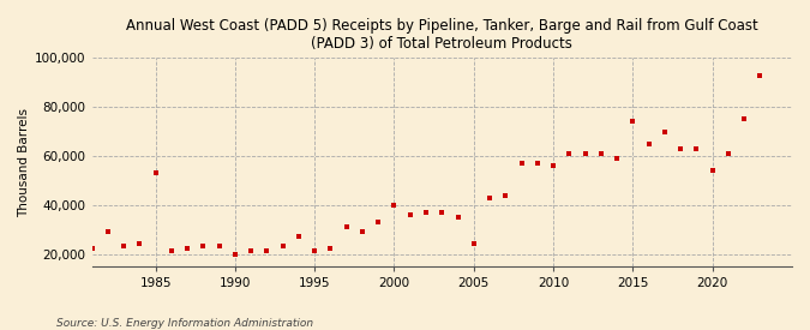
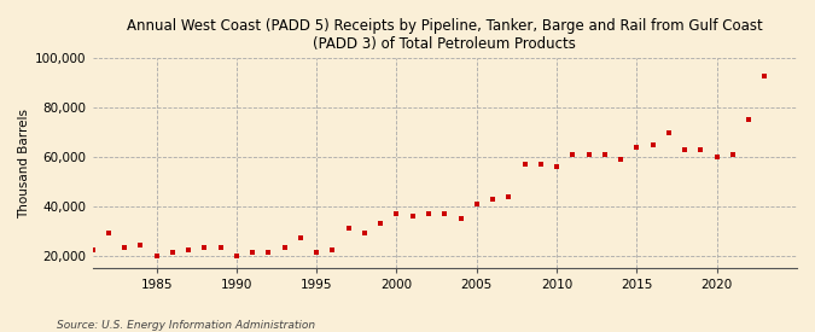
1985: 53,000 -> 20,000
2000: 40,000 -> 37,000
2005: 24,000 -> 41,000
2015: 74,000 -> 64,000
2020: 54,000 -> 60,000
